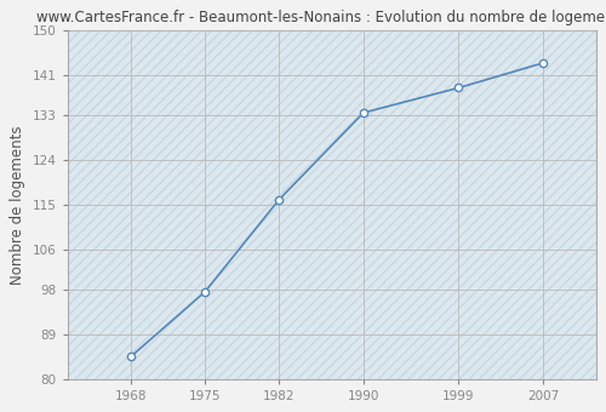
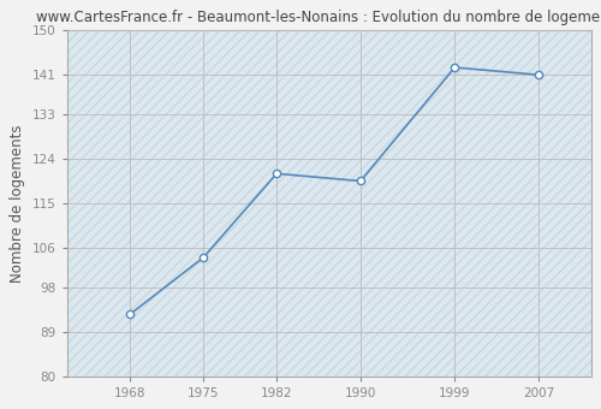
1968: 84.5 -> 92.5
1975: 97.5 -> 104.0
1982: 116.0 -> 121.0
1990: 133.5 -> 119.5
1999: 138.5 -> 142.5
2007: 143.5 -> 141.0
